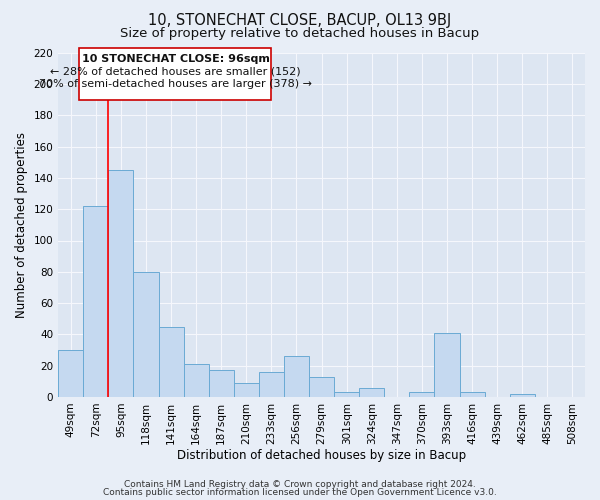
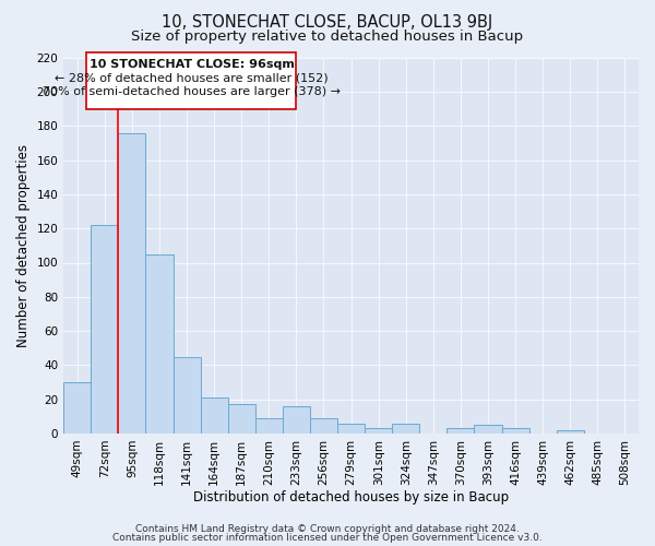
95sqm: 145 -> 176
118sqm: 80 -> 105
256sqm: 26 -> 9
279sqm: 13 -> 6
393sqm: 41 -> 5
